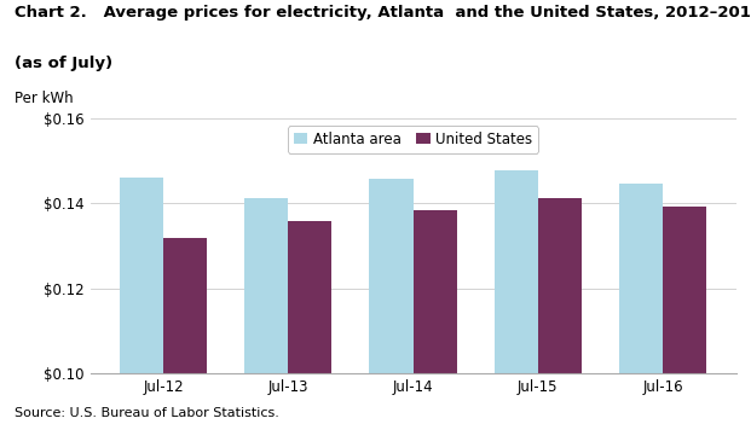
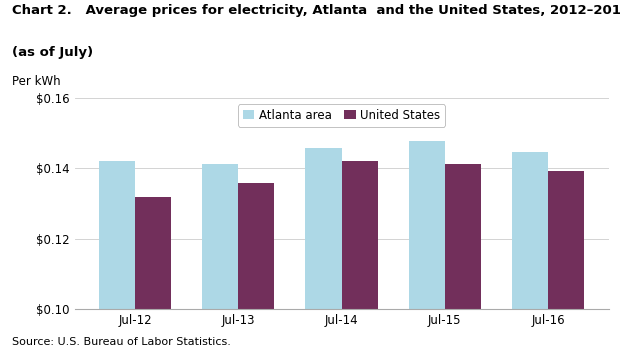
Atlanta area/Jul-12: $0.1460 -> $0.1420
United States/Jul-14: $0.1385 -> $0.1422
